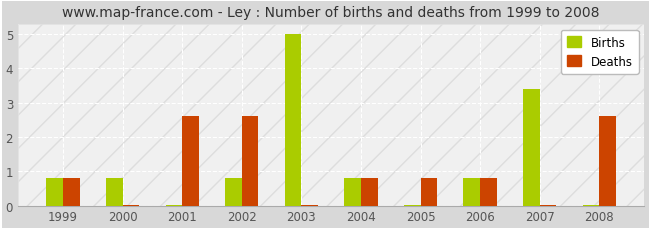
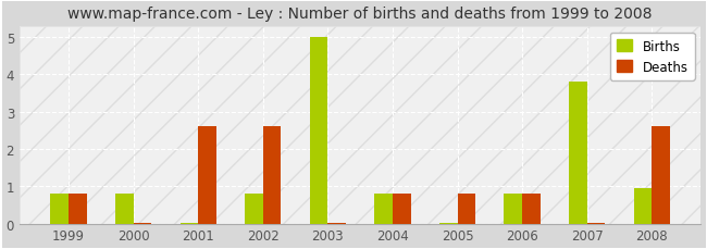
Births/2007: 3.40 -> 3.80
Births/2008: 0.03 -> 0.95
